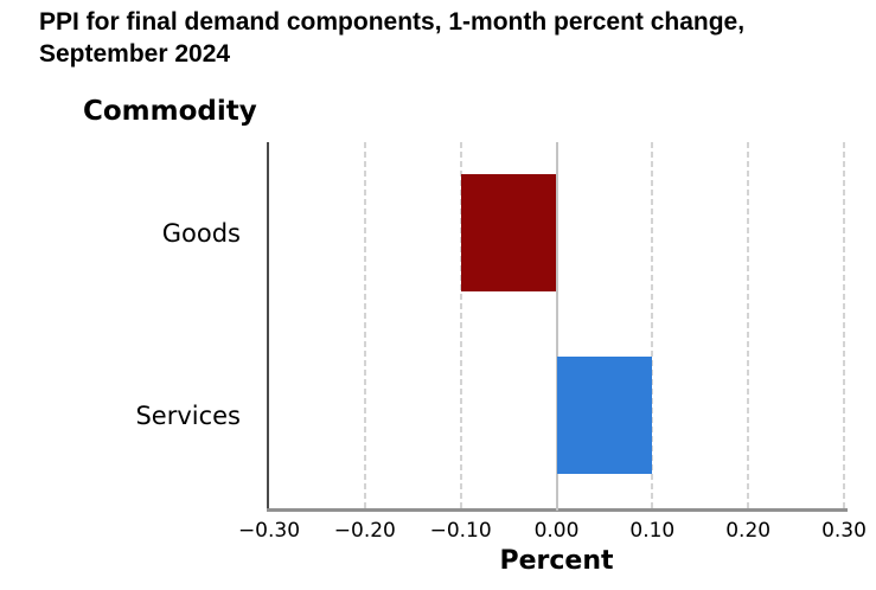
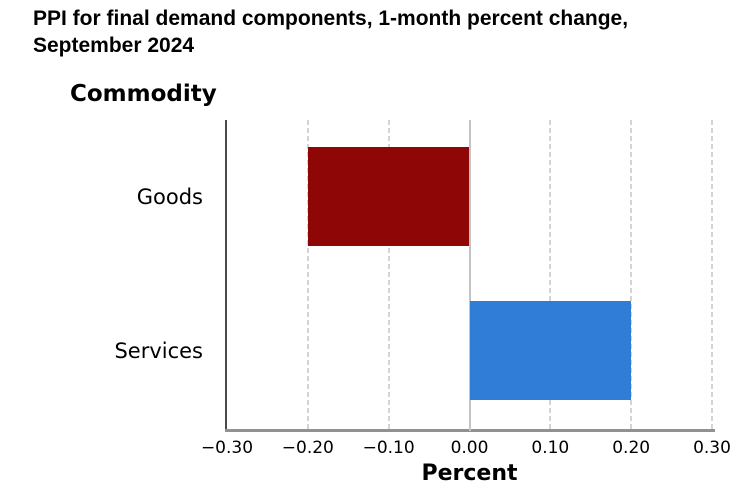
Goods: -0.1 -> -0.2
Services: 0.1 -> 0.2
